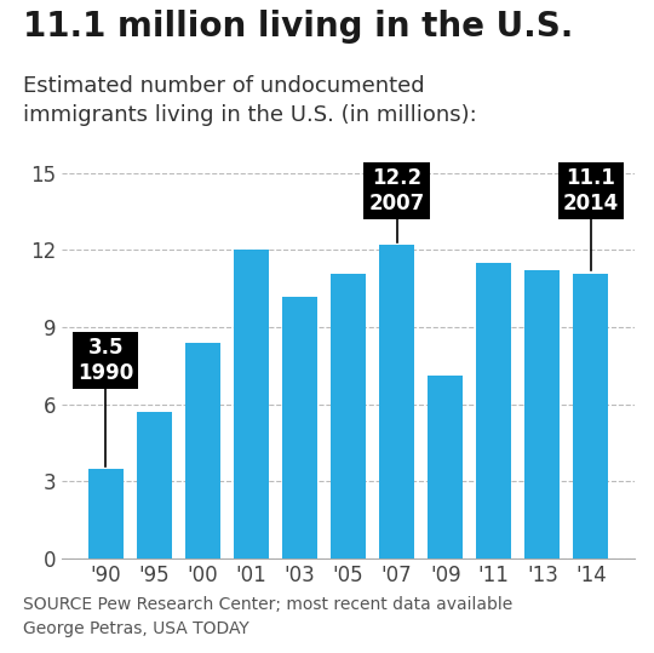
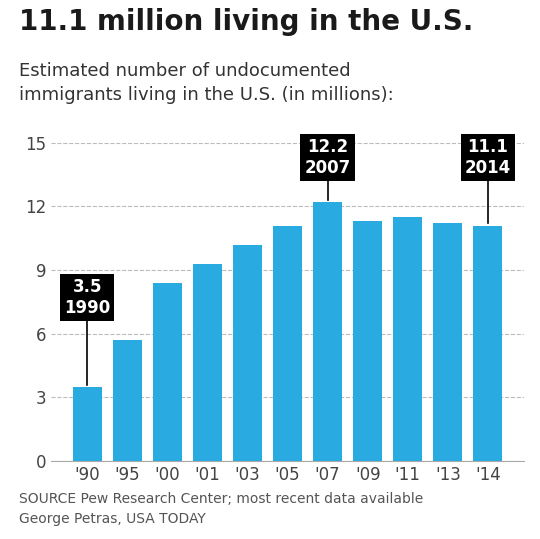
'01: 12.0 -> 9.3
'09: 7.1 -> 11.3
